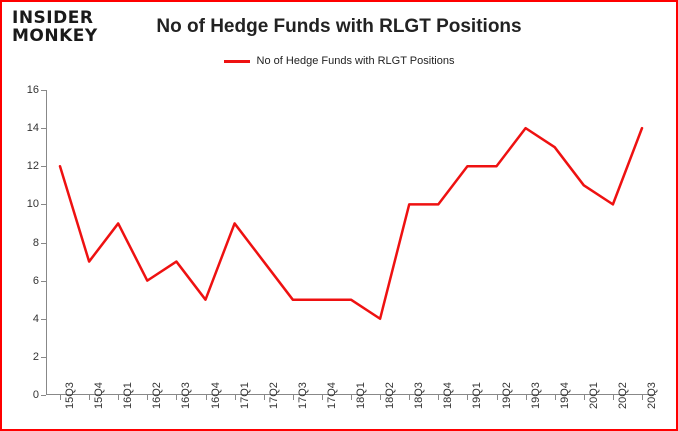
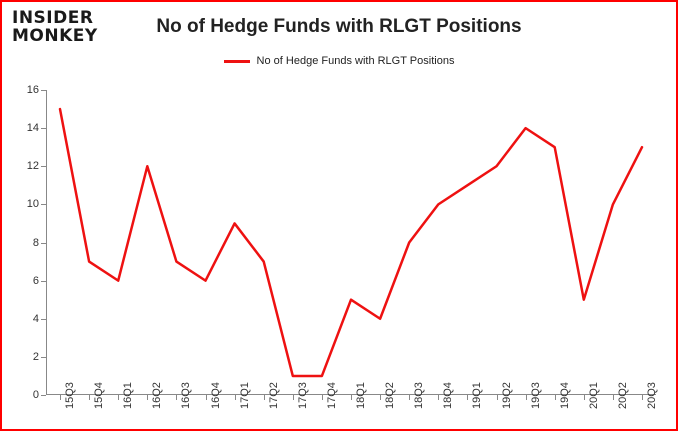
15Q3: 12 -> 15
16Q1: 9 -> 6
16Q2: 6 -> 12
16Q4: 5 -> 6
17Q3: 5 -> 1
17Q4: 5 -> 1
18Q3: 10 -> 8
19Q1: 12 -> 11
20Q1: 11 -> 5
20Q3: 14 -> 13
